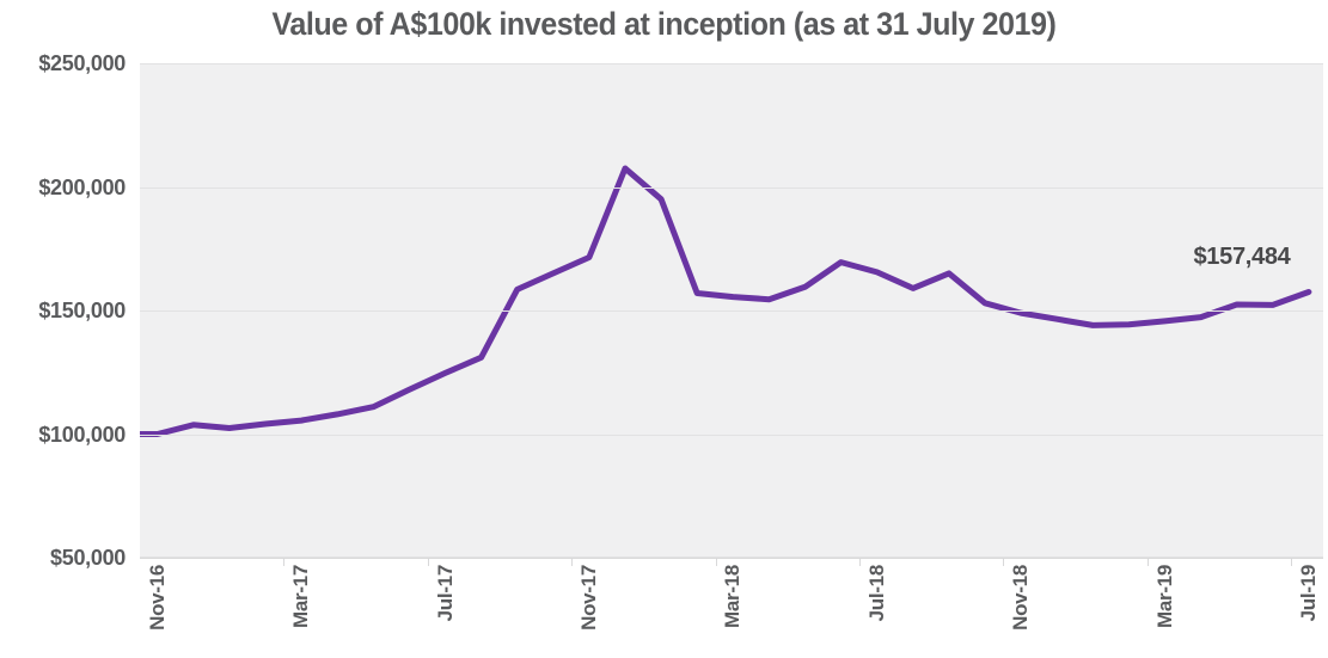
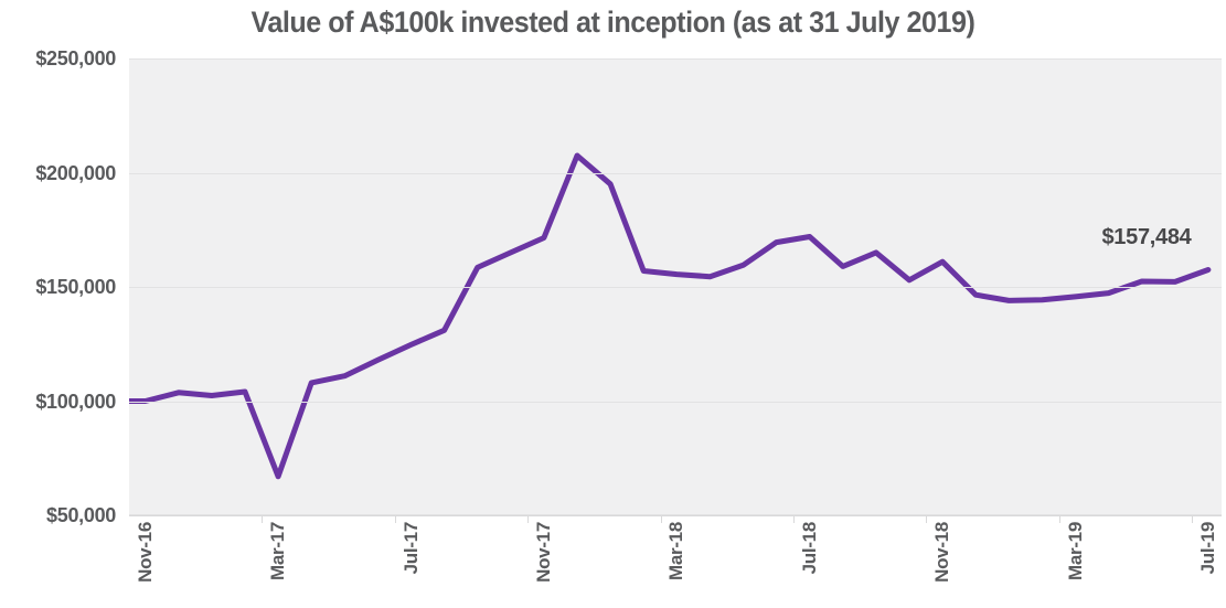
Mar-17: $106000 -> $67000
Jul-18: $166000 -> $172000
Nov-18: $149000 -> $161000
